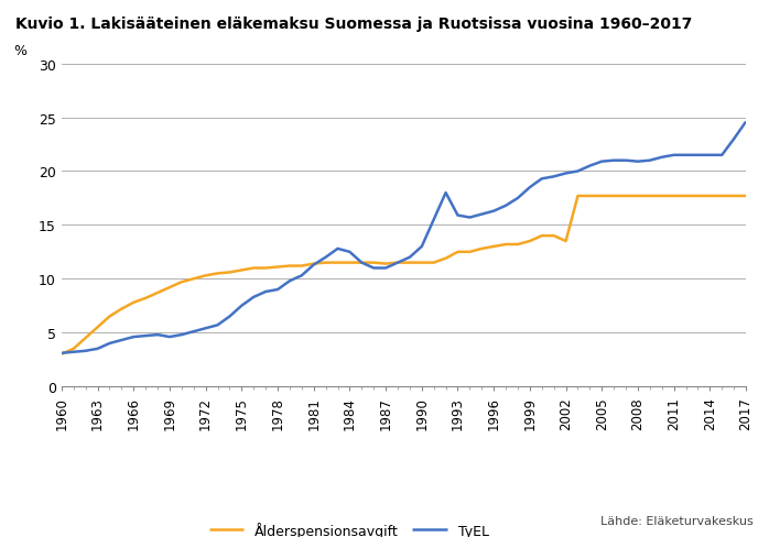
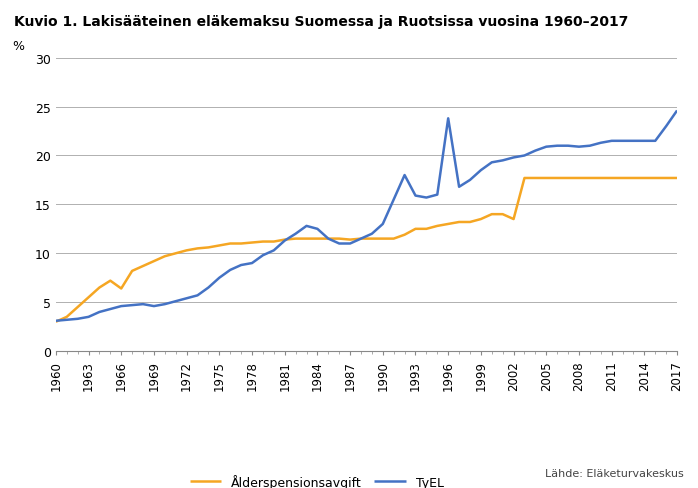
Ålderspensionsavgift/1966: 7.8 -> 6.4
TyEL/1996: 16.3 -> 23.8
